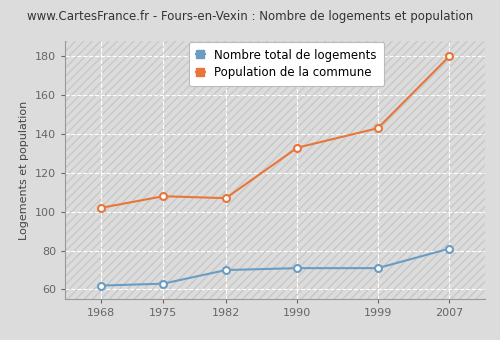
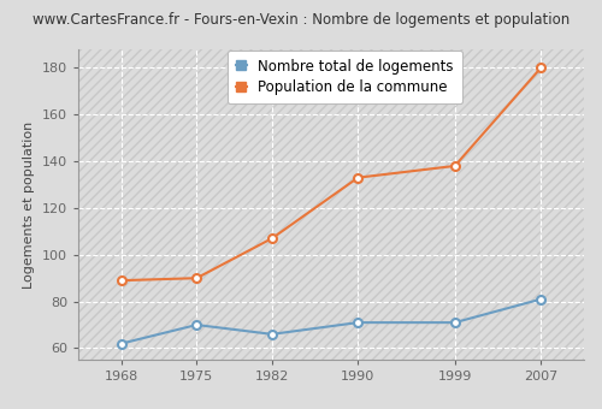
Population de la commune/1968: 102 -> 89
Nombre total de logements/1975: 63 -> 70
Population de la commune/1975: 108 -> 90
Nombre total de logements/1982: 70 -> 66
Population de la commune/1999: 143 -> 138
